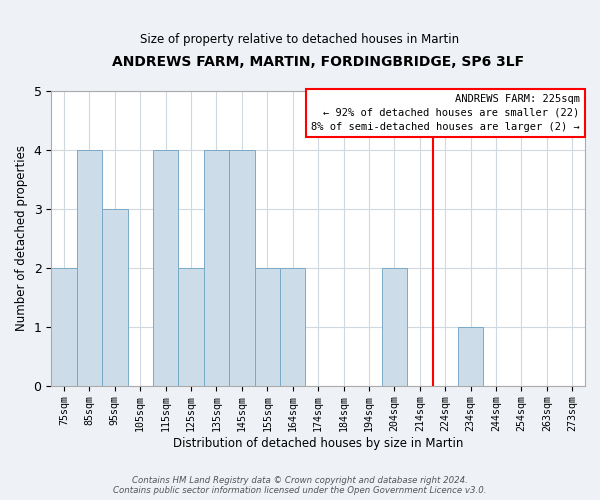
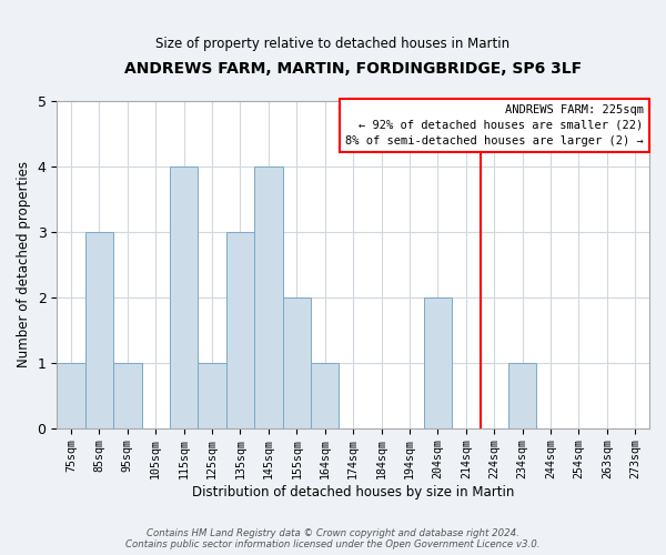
75sqm: 2 -> 1
85sqm: 4 -> 3
95sqm: 3 -> 1
125sqm: 2 -> 1
135sqm: 4 -> 3
164sqm: 2 -> 1
